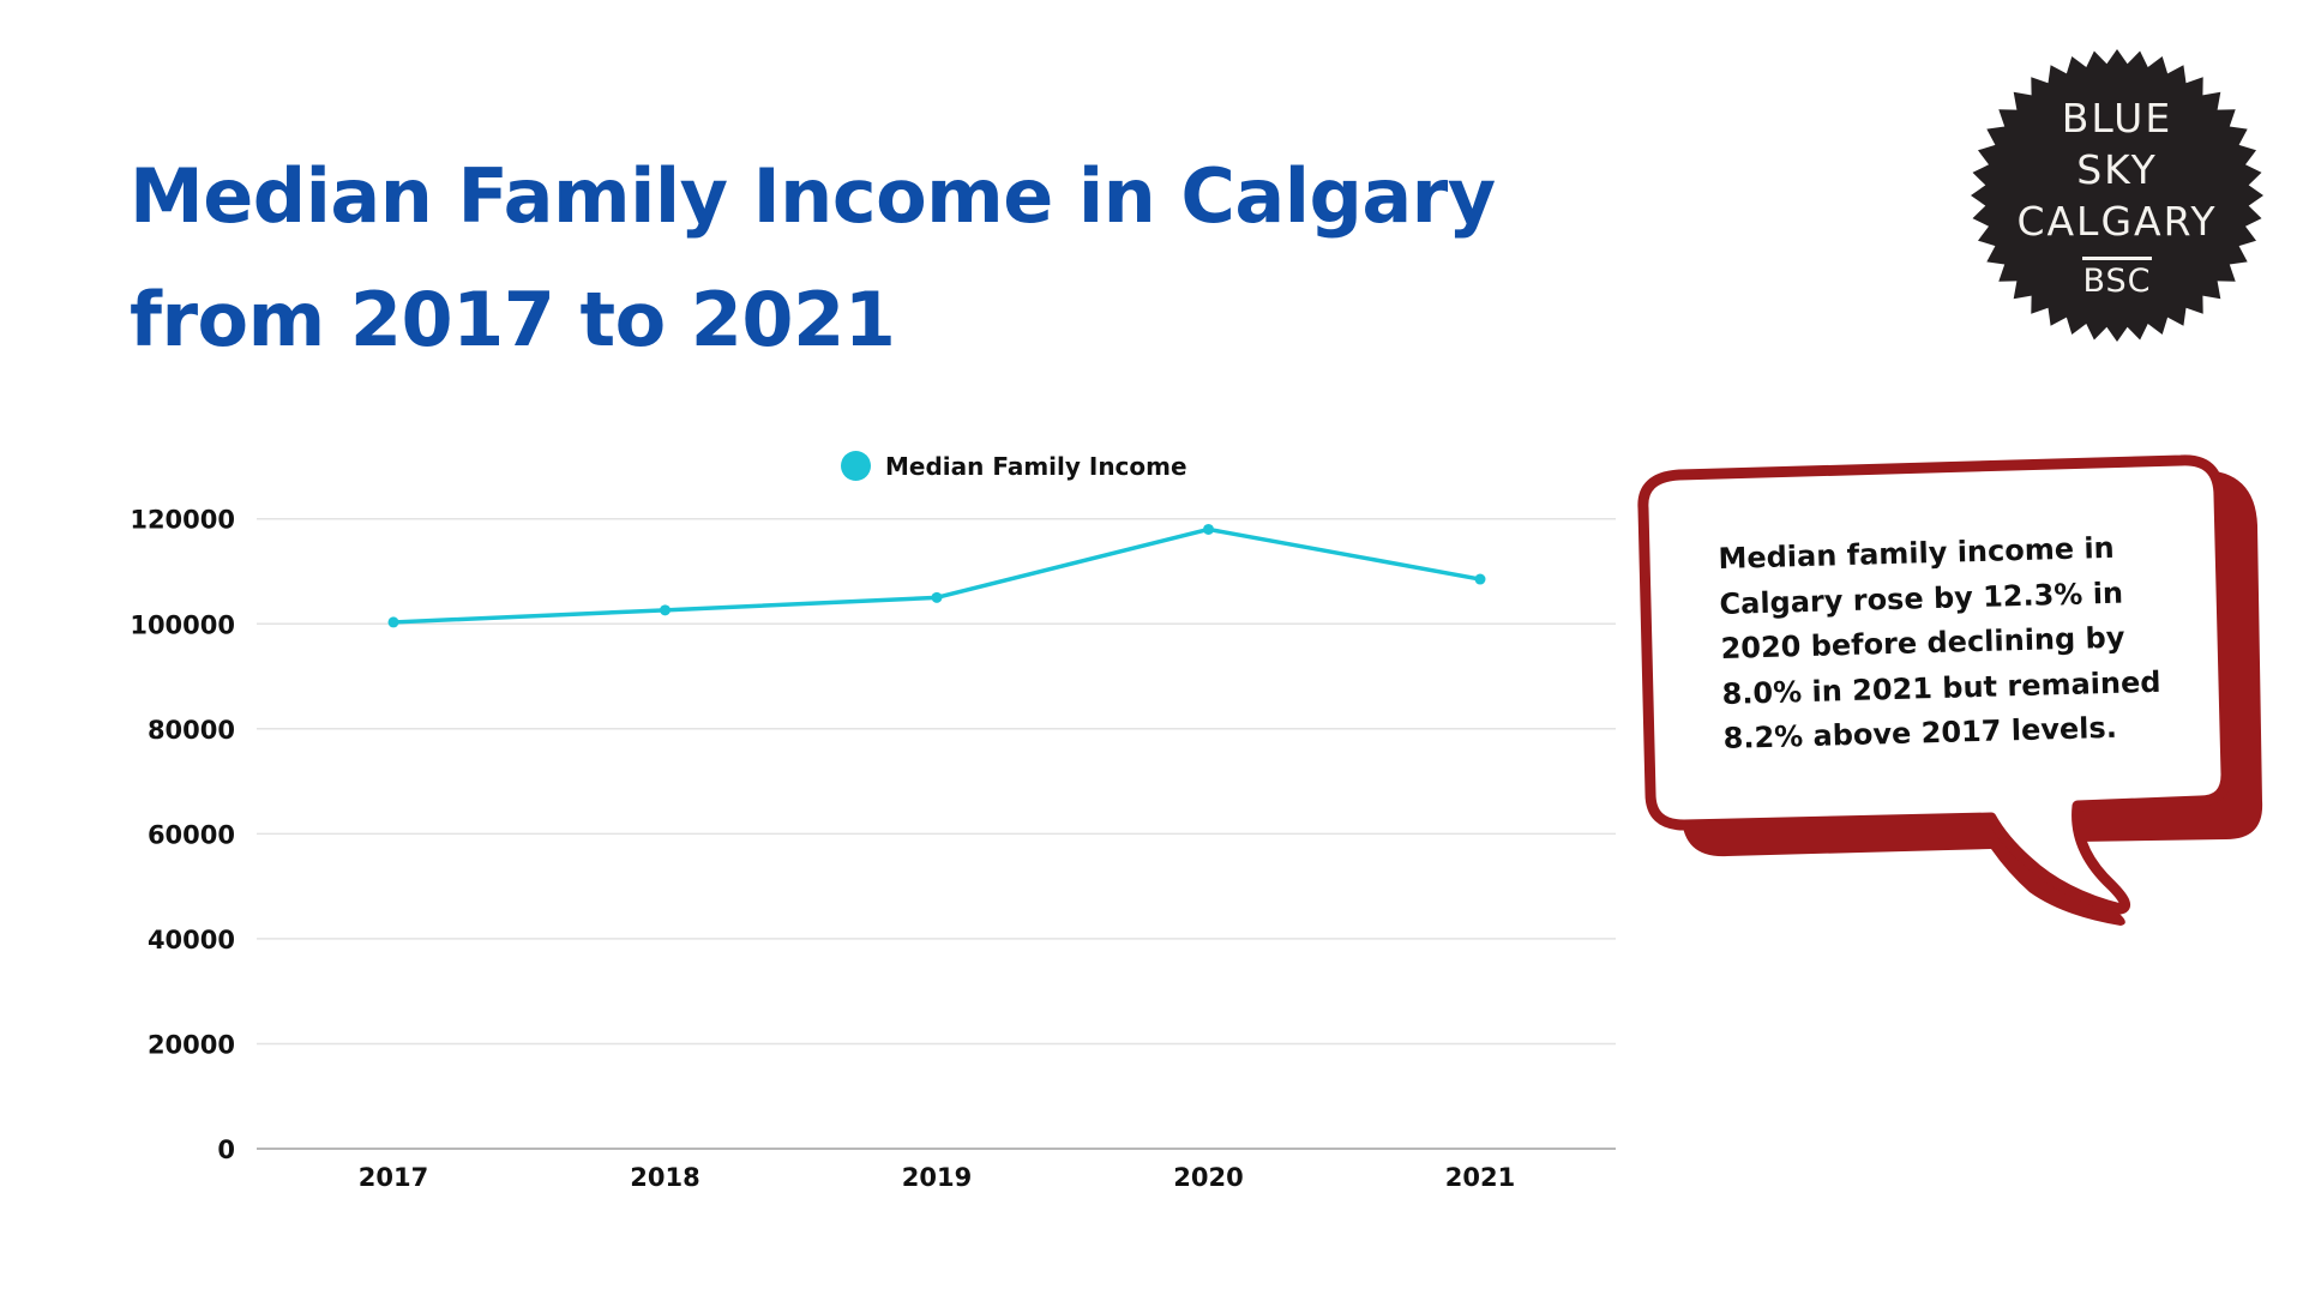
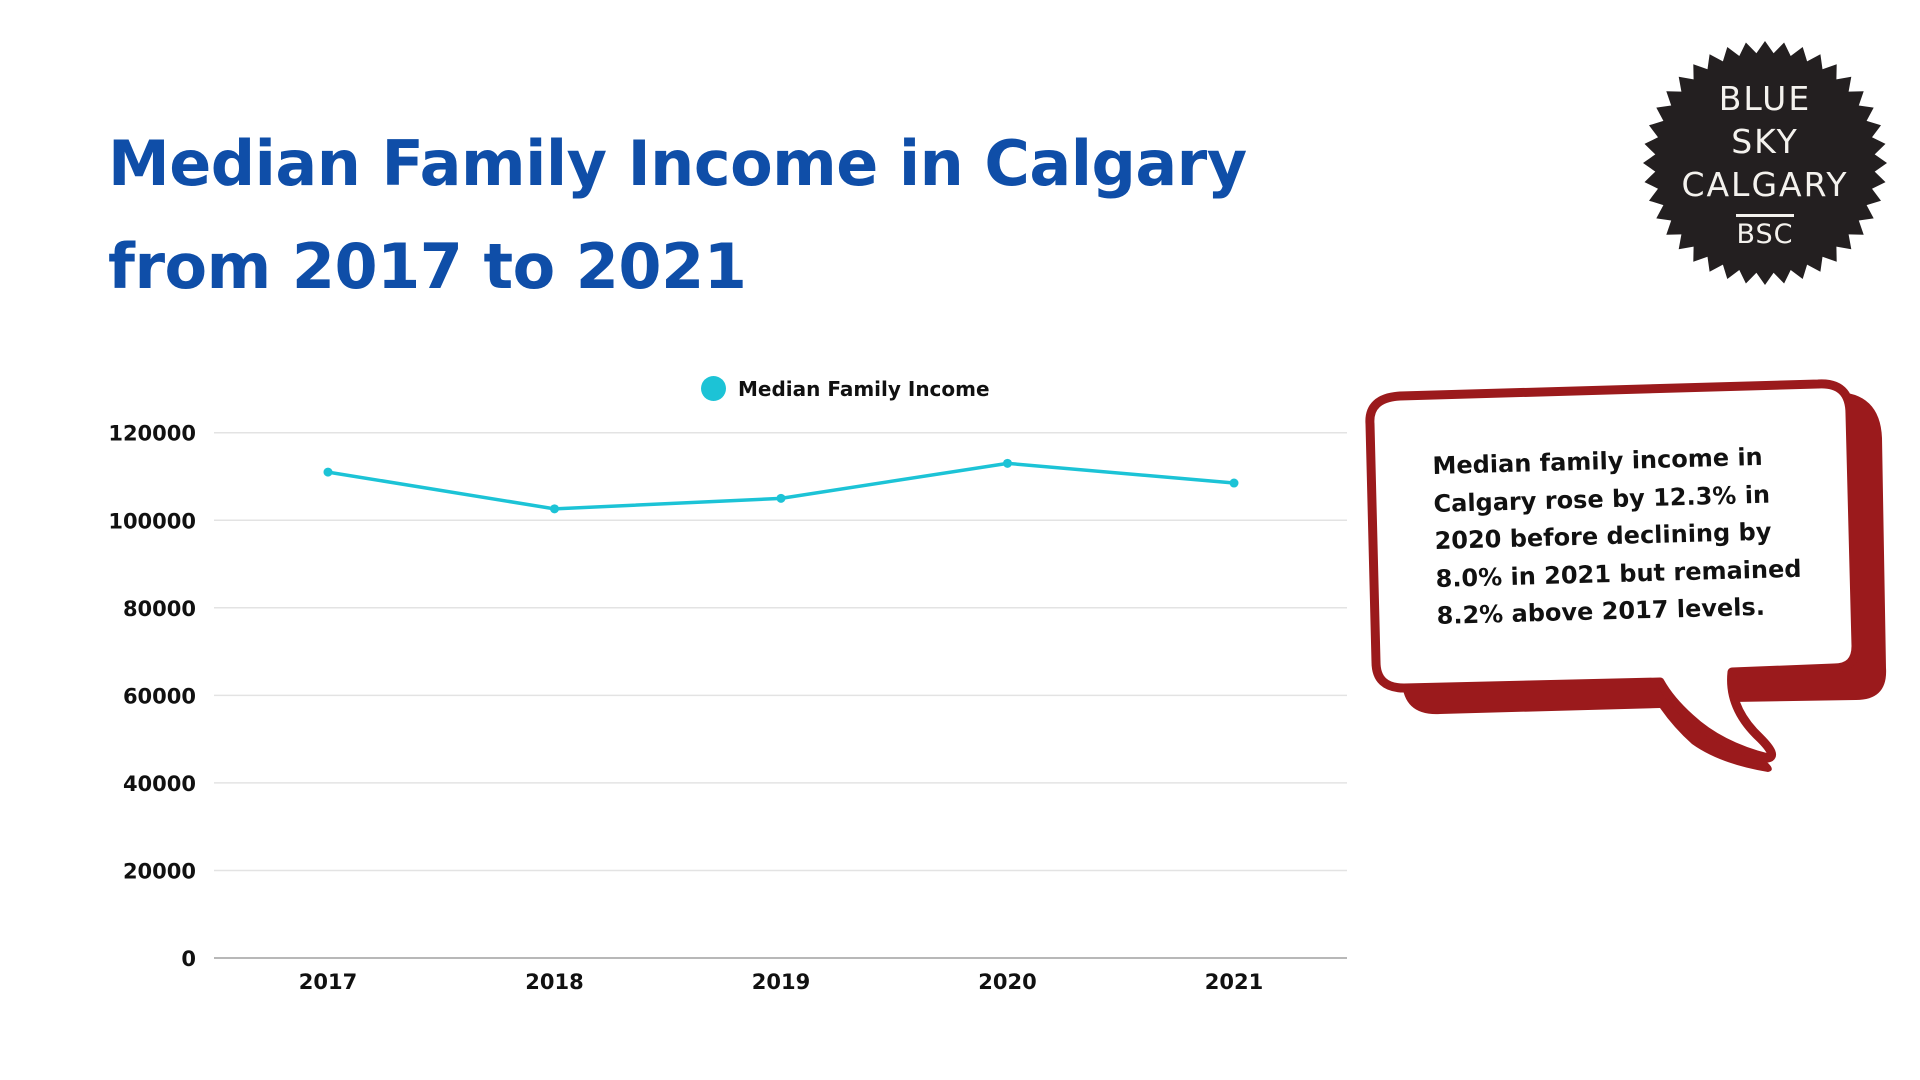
2017: 100000 -> 111000
2020: 118000 -> 113000
